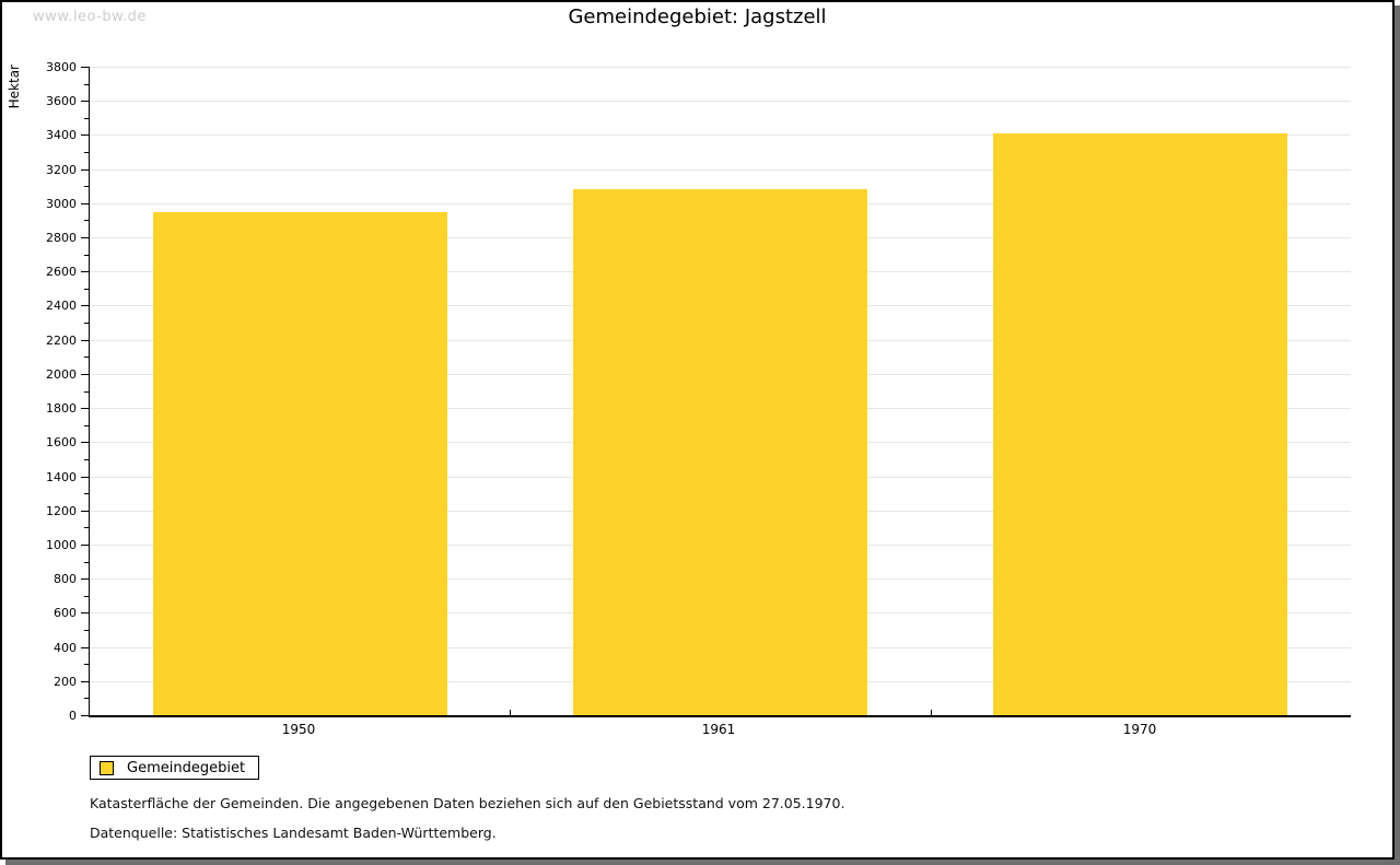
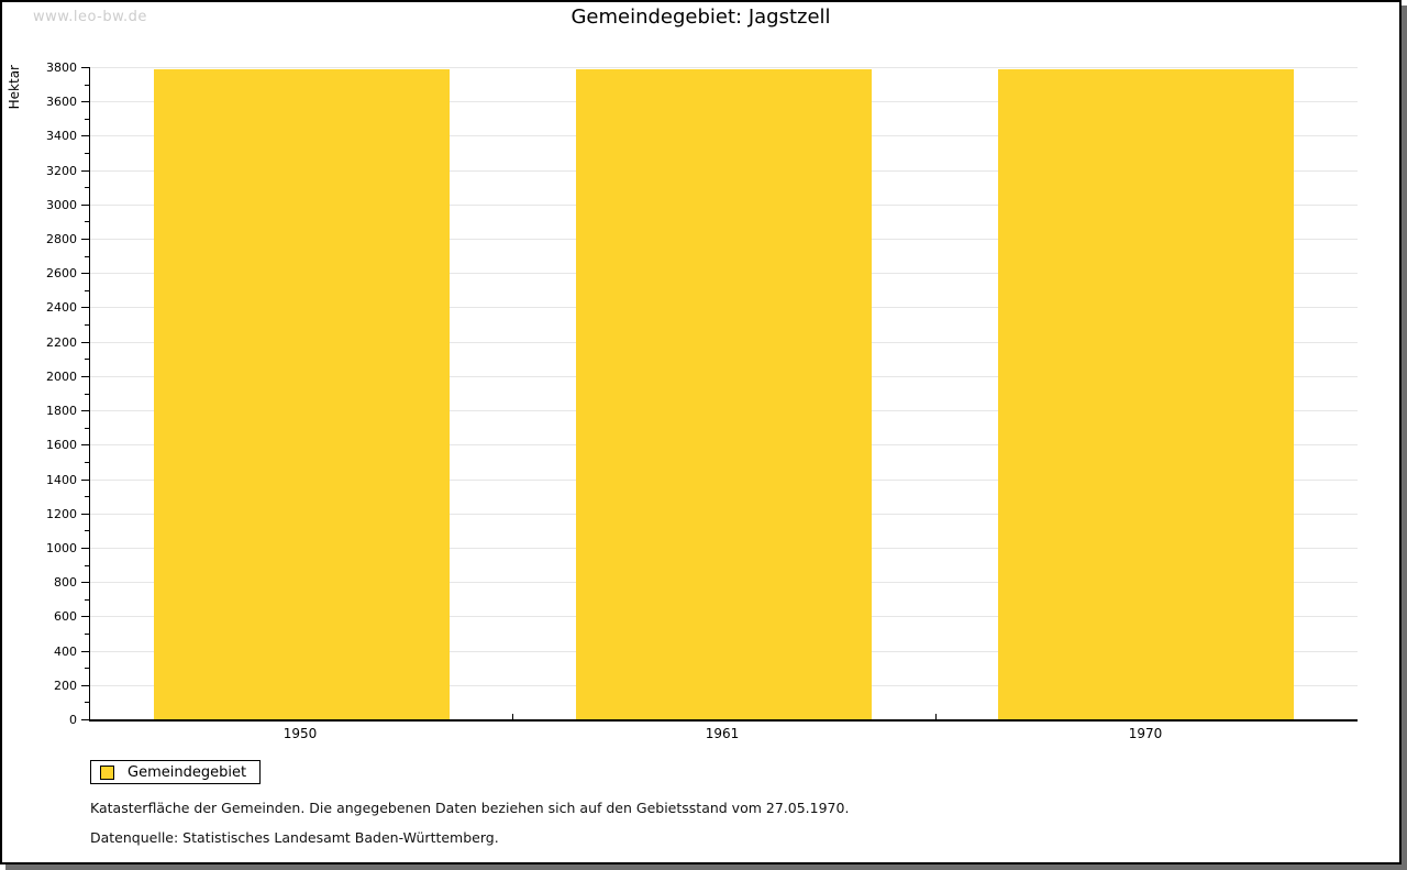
1950: 2950 -> 3790
1961: 3080 -> 3790
1970: 3410 -> 3790
